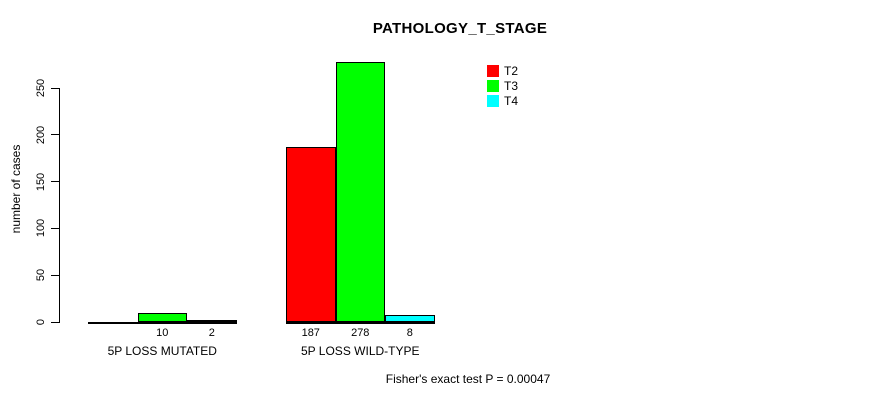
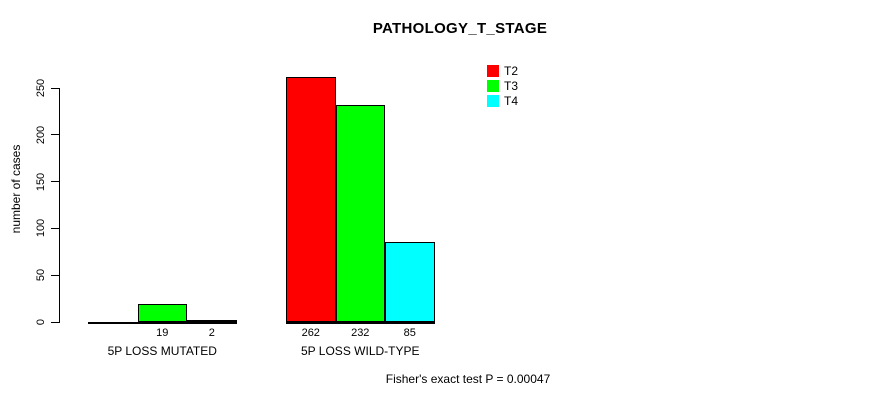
T3/5P LOSS MUTATED: 10 -> 19
T2/5P LOSS WILD-TYPE: 187 -> 262
T3/5P LOSS WILD-TYPE: 278 -> 232
T4/5P LOSS WILD-TYPE: 8 -> 85
